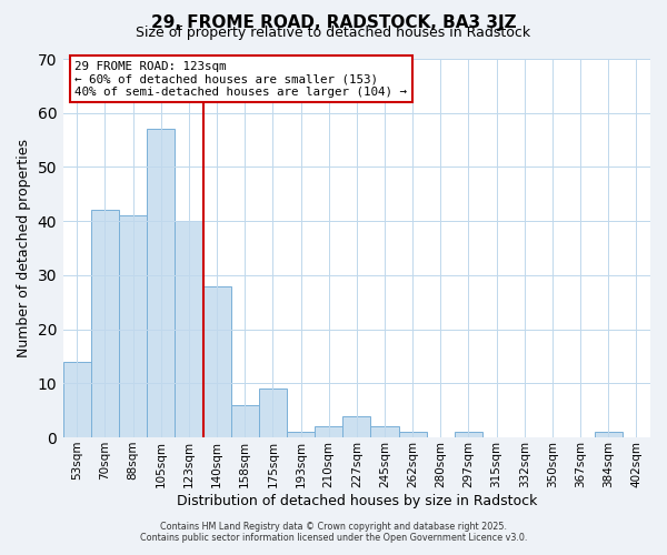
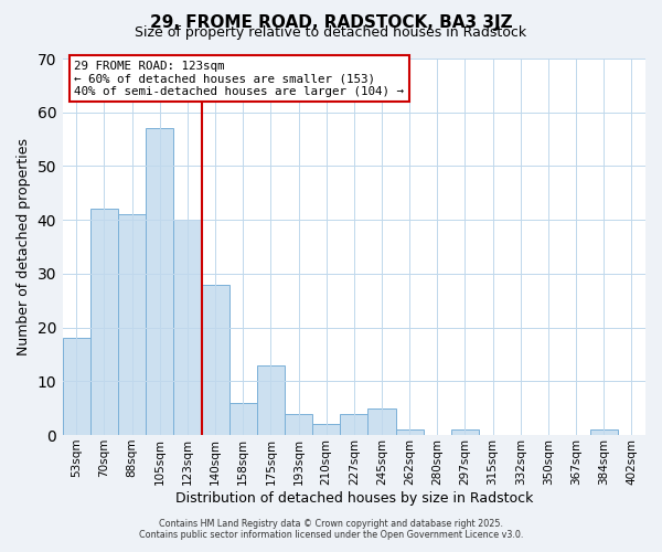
53sqm: 14 -> 18
175sqm: 9 -> 13
193sqm: 1 -> 4
245sqm: 2 -> 5
